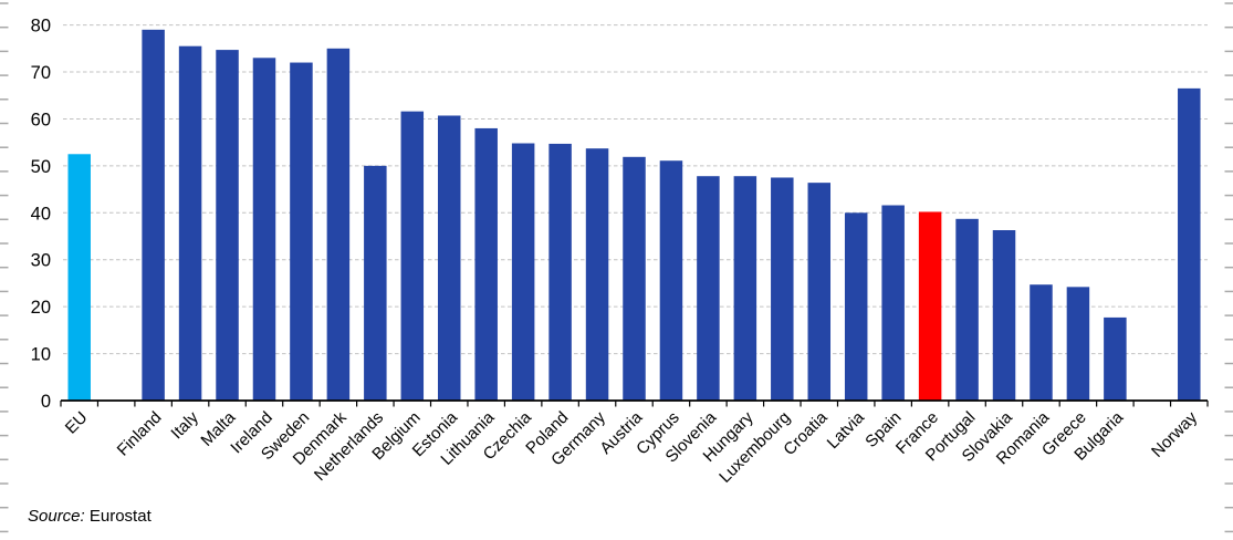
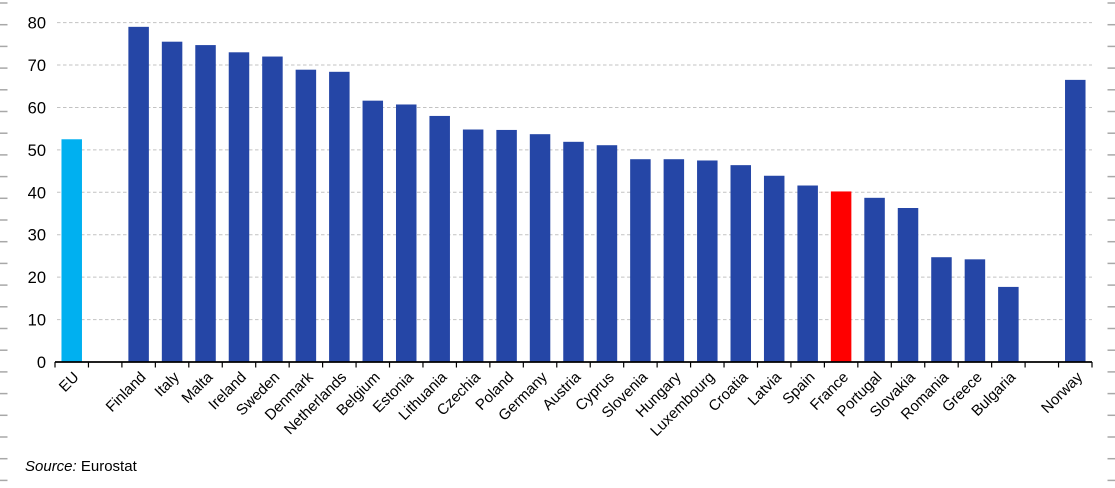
Denmark: 75 -> 69
Netherlands: 50 -> 68
Latvia: 40 -> 44
